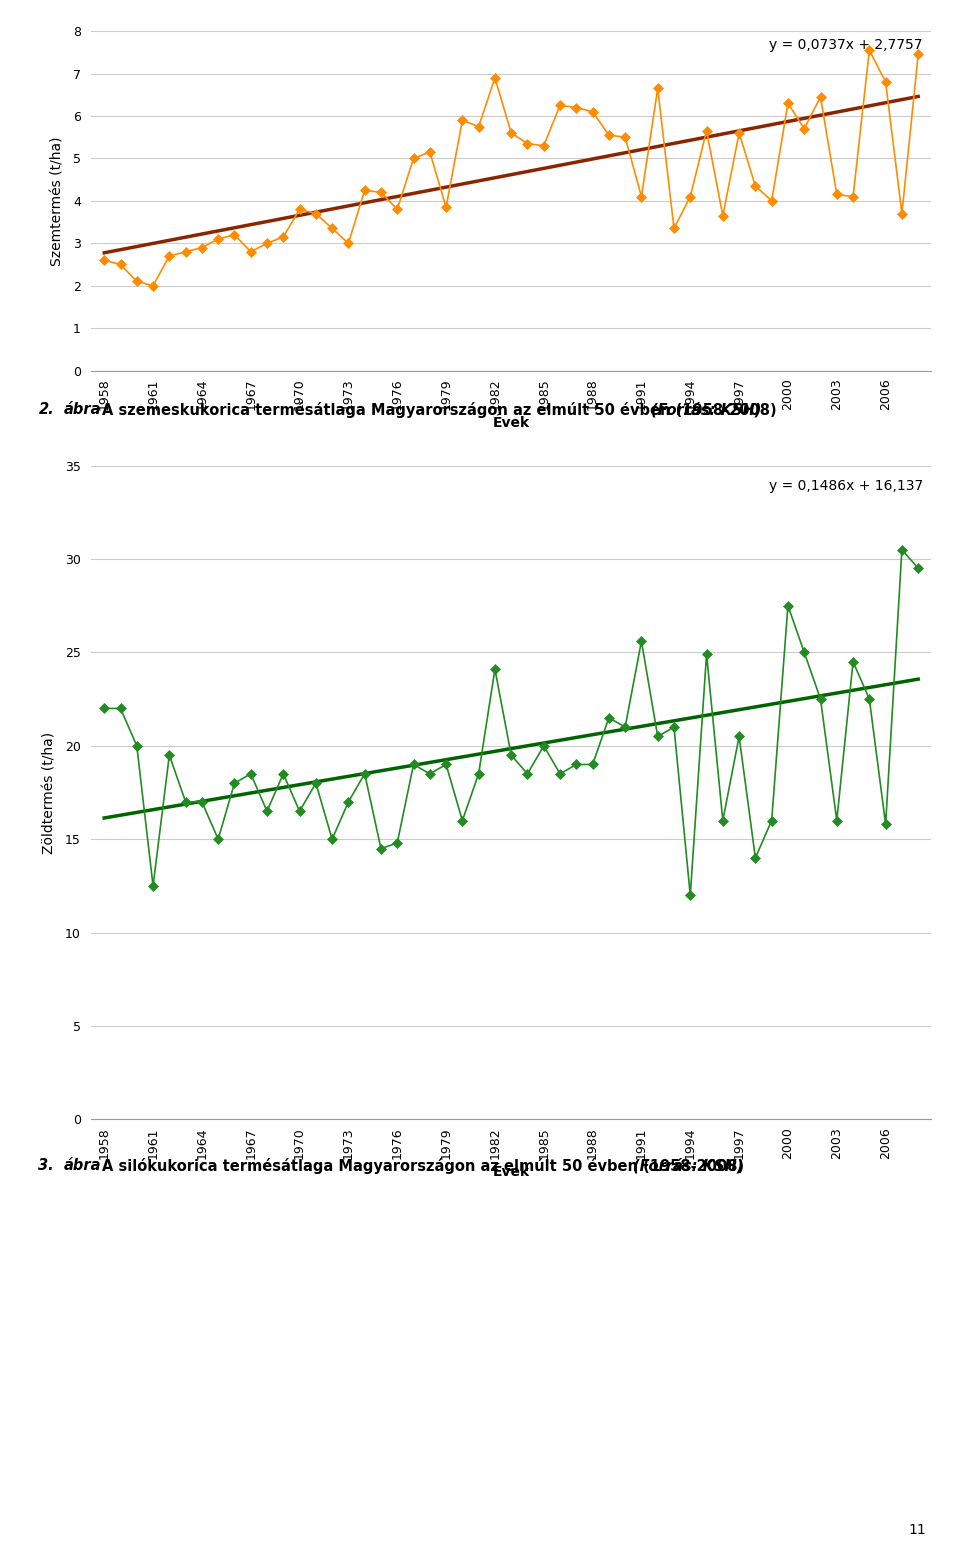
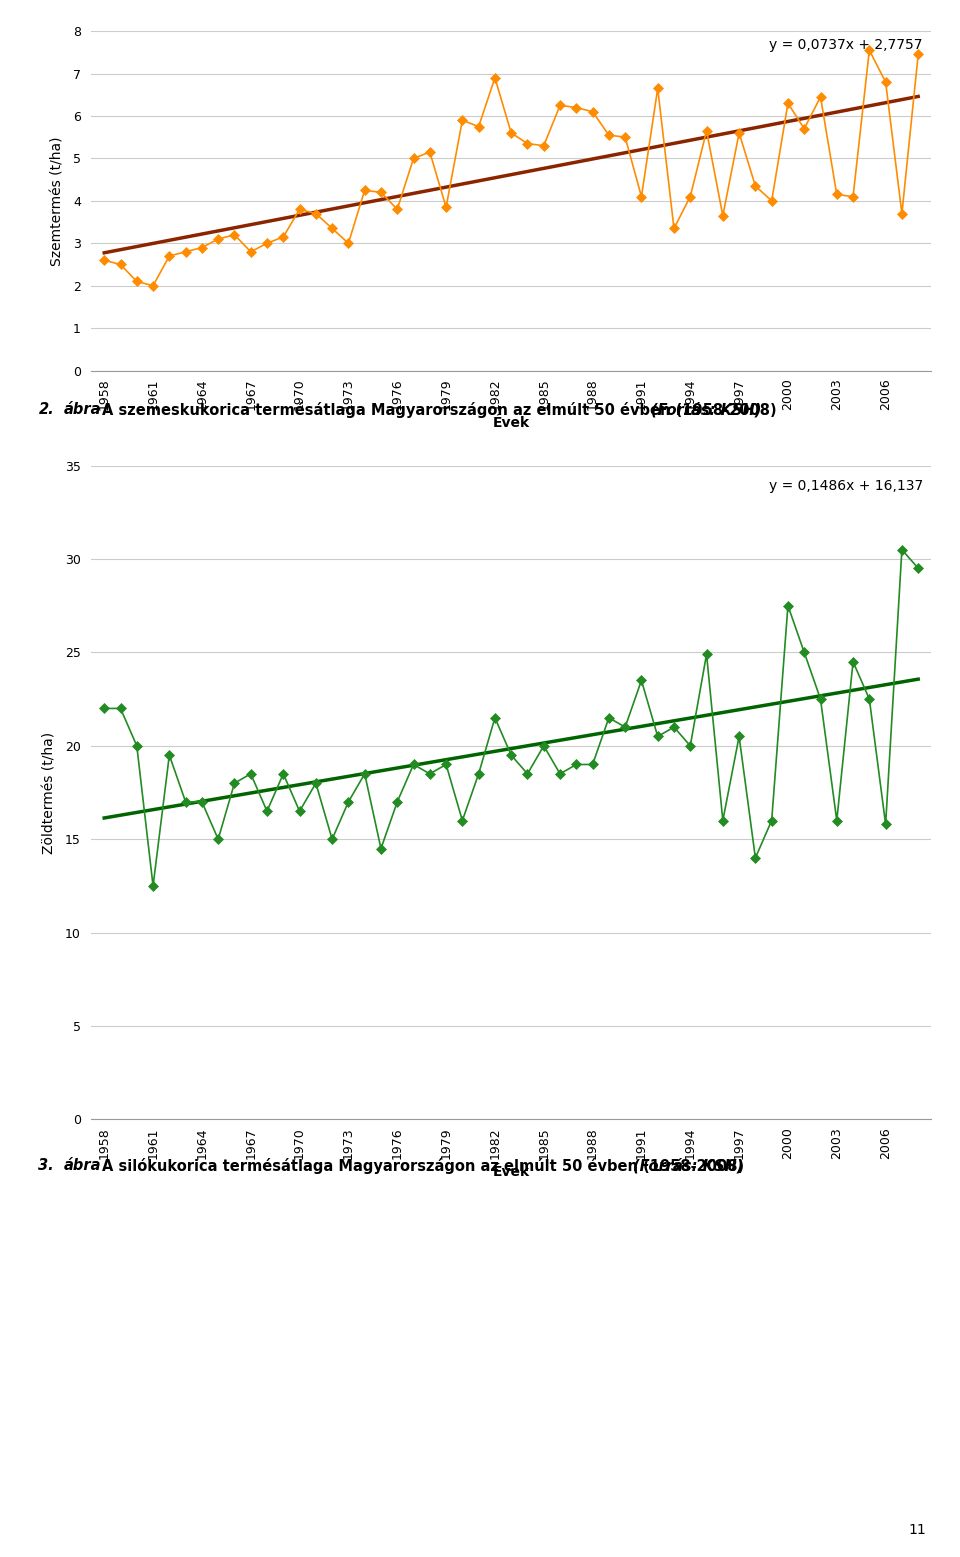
1976: 14.8 -> 17.0
1982: 24.1 -> 21.5
1991: 25.6 -> 23.5
1994: 12.0 -> 20.0
